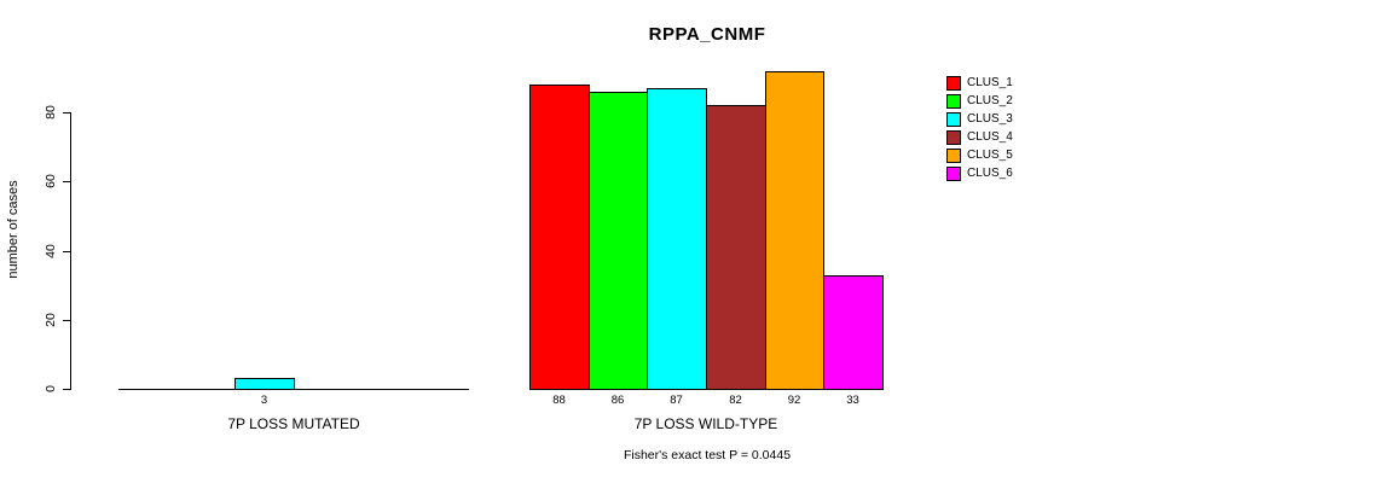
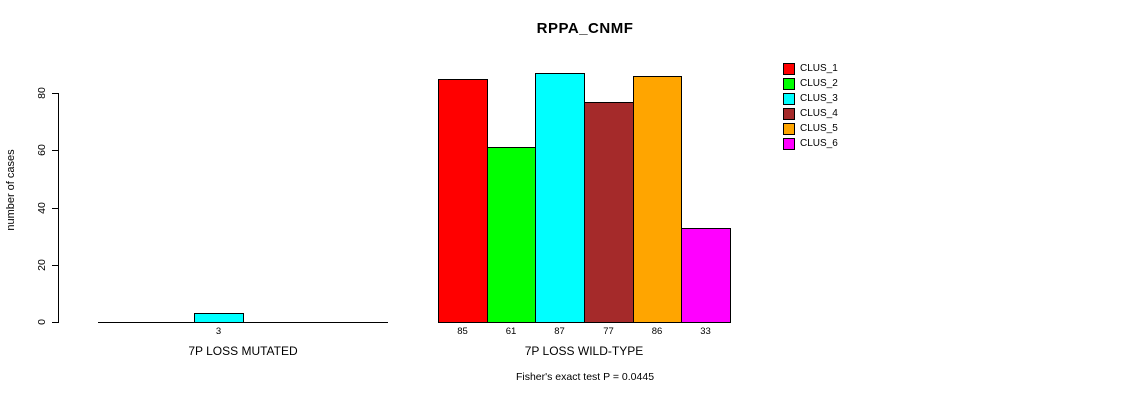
CLUS_1/7P LOSS WILD-TYPE: 88 -> 85
CLUS_2/7P LOSS WILD-TYPE: 86 -> 61
CLUS_4/7P LOSS WILD-TYPE: 82 -> 77
CLUS_5/7P LOSS WILD-TYPE: 92 -> 86
